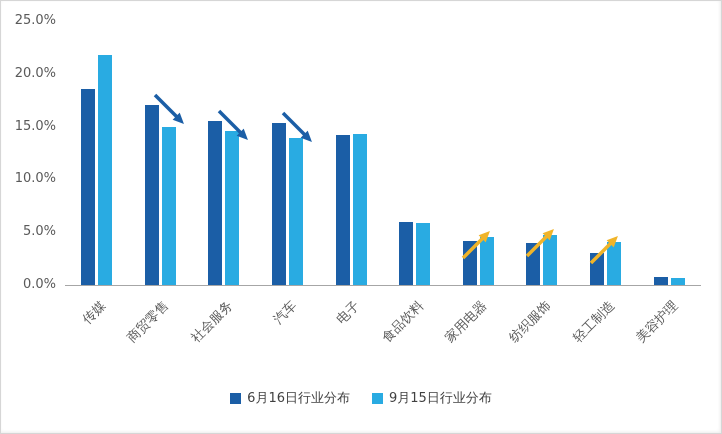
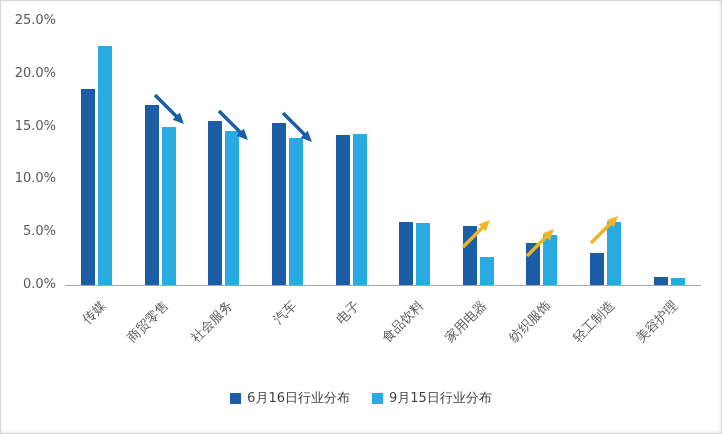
9月15日行业分布/传媒: 21.8% -> 22.6%
6月16日行业分布/家用电器: 4.2% -> 5.6%
9月15日行业分布/家用电器: 4.5% -> 2.7%
9月15日行业分布/轻工制造: 4.1% -> 6.0%
